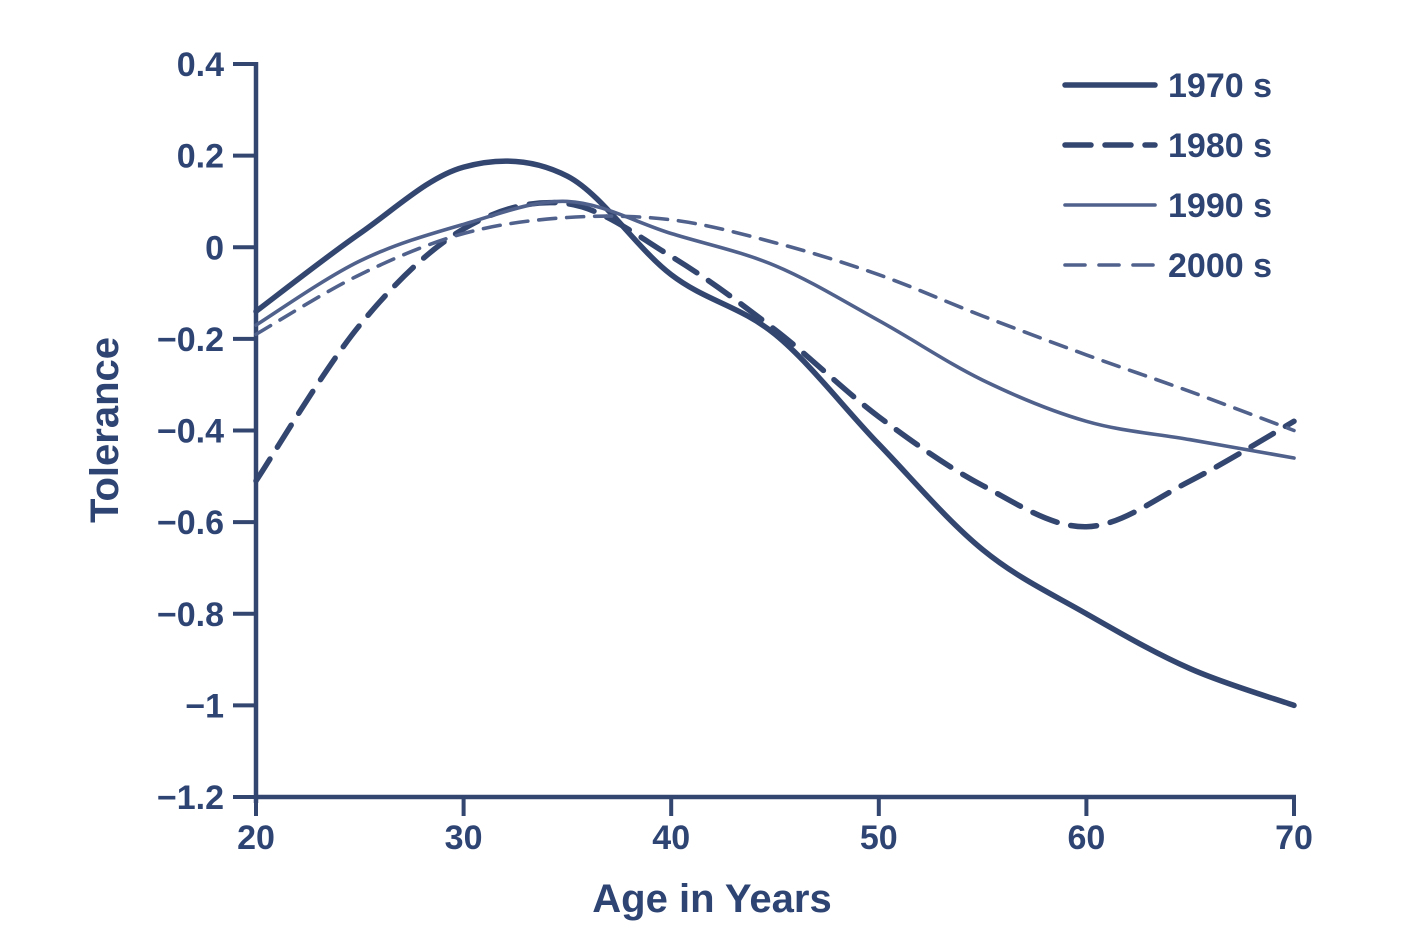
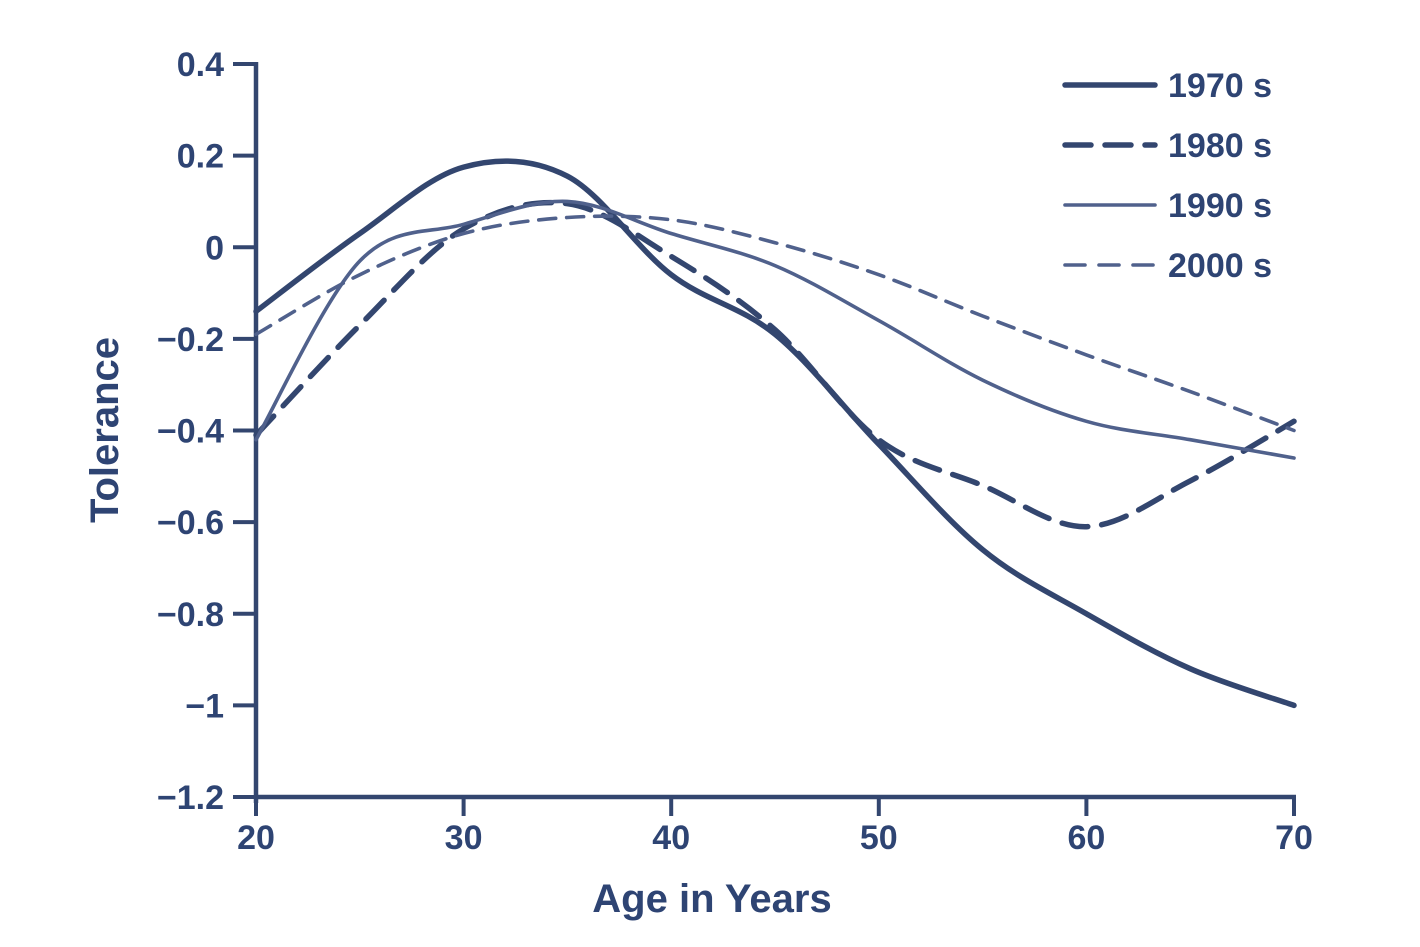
1980s/20: -0.51 -> -0.41
1990s/20: -0.17 -> -0.42
1980s/50: -0.37 -> -0.42
